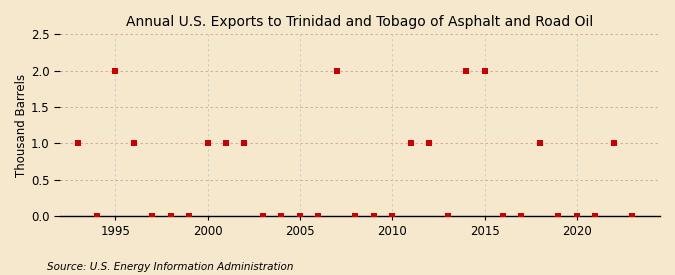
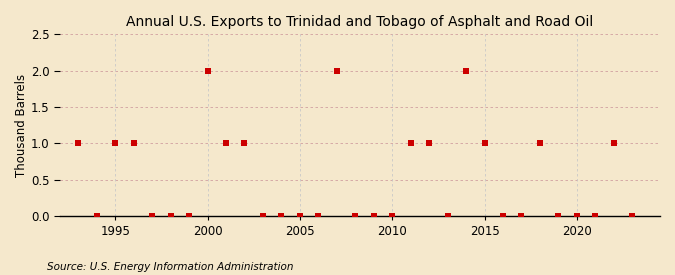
1995: 2 -> 1
2000: 1 -> 2
2015: 2 -> 1
